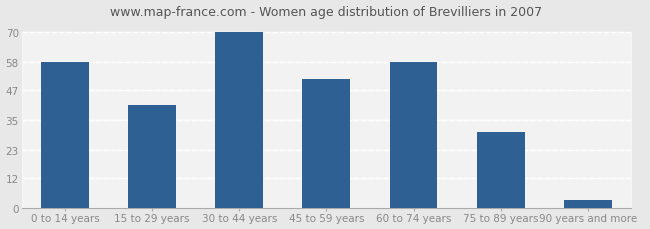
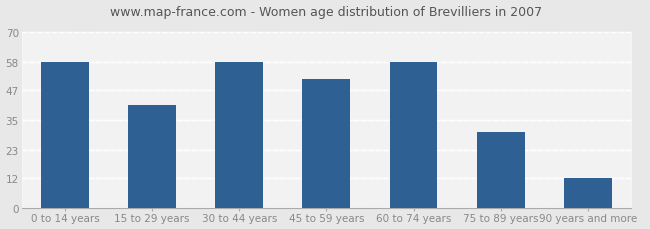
30 to 44 years: 70 -> 58
90 years and more: 3 -> 12
